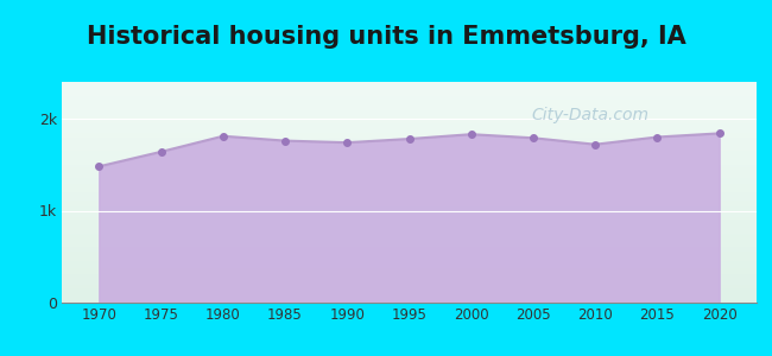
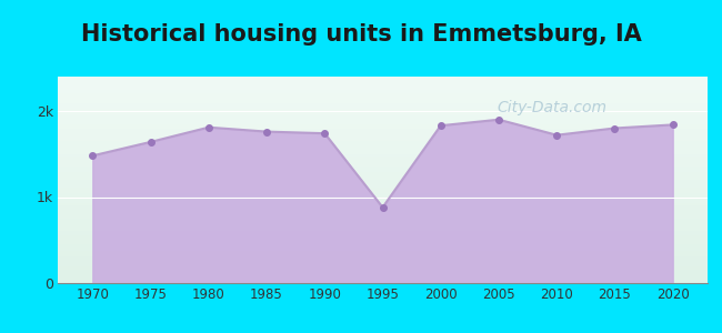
1995: 1.78k -> 0.88k
2005: 1.79k -> 1.90k
